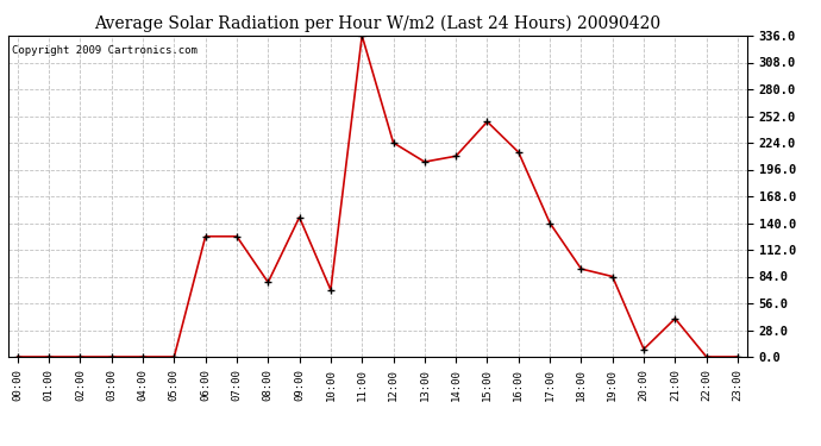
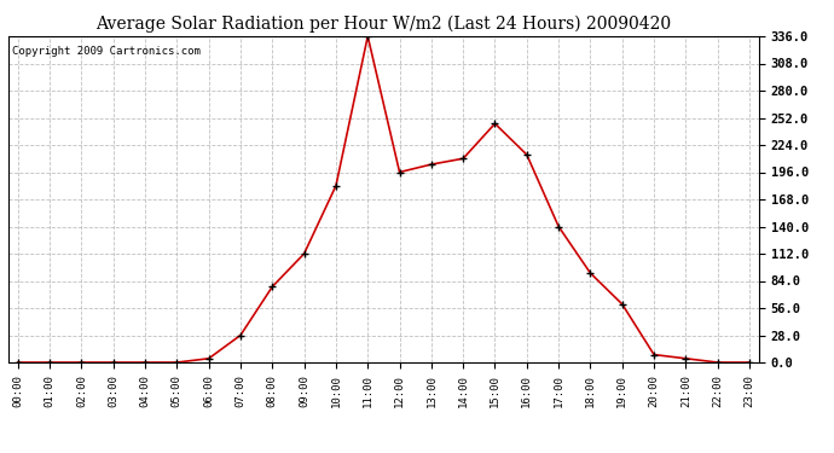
06:00: 126 -> 4
07:00: 126 -> 28
09:00: 146 -> 112
10:00: 70 -> 182
12:00: 224 -> 196
19:00: 84 -> 60
21:00: 40 -> 4
